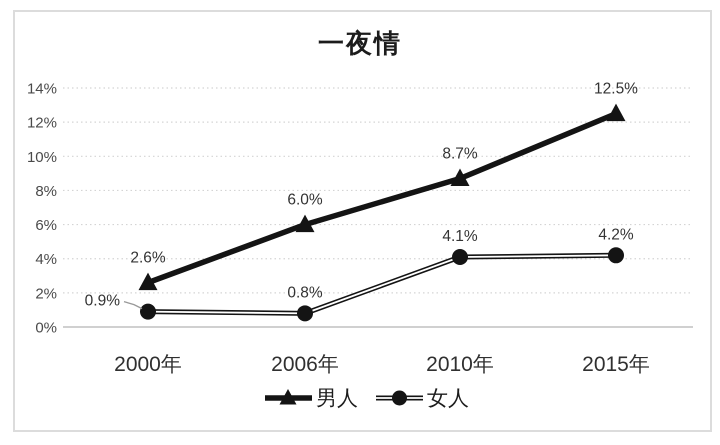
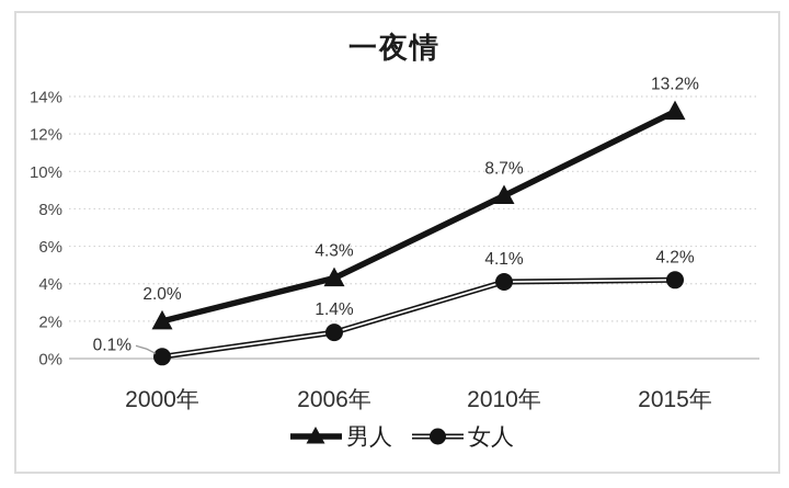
男人/2000年: 2.6% -> 2.0%
女人/2000年: 0.9% -> 0.1%
男人/2006年: 6.0% -> 4.3%
女人/2006年: 0.8% -> 1.4%
男人/2015年: 12.5% -> 13.2%
